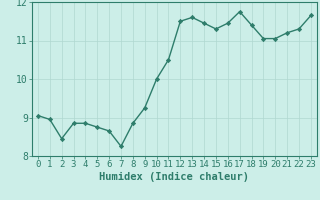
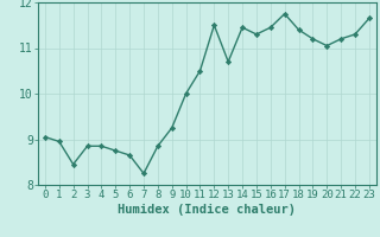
13: 11.60 -> 10.70
19: 11.05 -> 11.20
